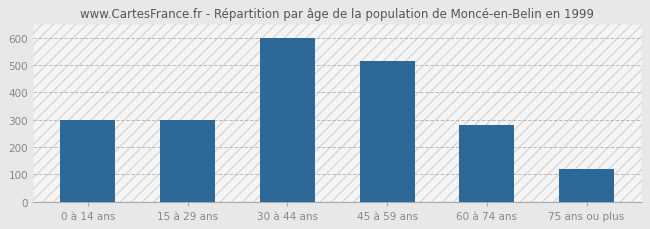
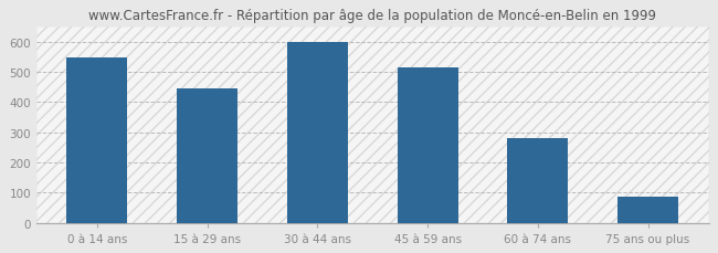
0 à 14 ans: 300 -> 548
15 à 29 ans: 300 -> 447
75 ans ou plus: 120 -> 85
